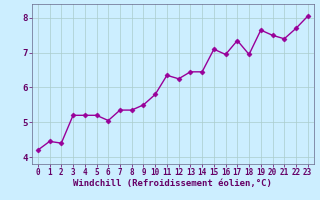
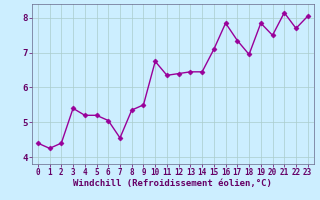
0: 4.20 -> 4.40
1: 4.45 -> 4.25
3: 5.20 -> 5.40
7: 5.35 -> 4.55
10: 5.80 -> 6.75
12: 6.25 -> 6.40
16: 6.95 -> 7.85
19: 7.65 -> 7.85
21: 7.40 -> 8.15
